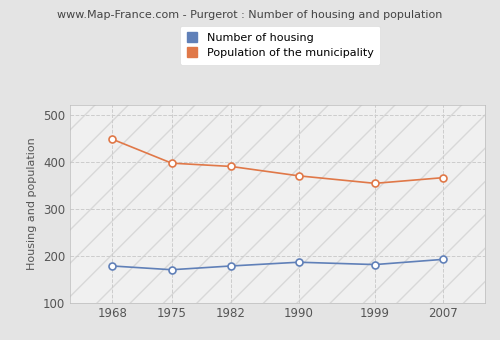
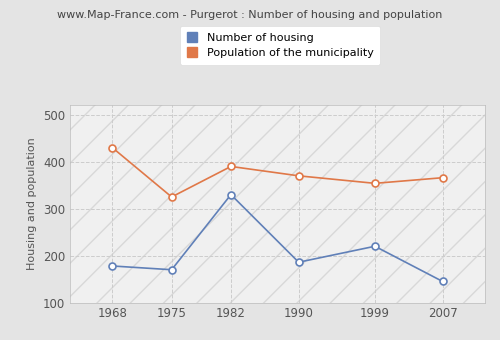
Population of the municipality/1968: 448 -> 430
Population of the municipality/1975: 397 -> 325
Number of housing/1982: 178 -> 330
Number of housing/1999: 181 -> 220
Number of housing/2007: 192 -> 145
